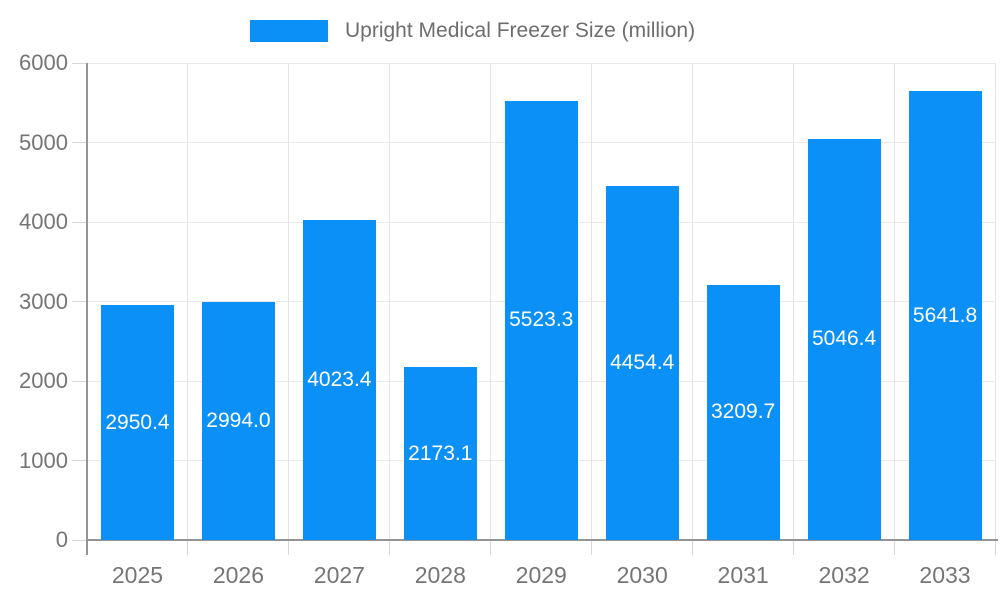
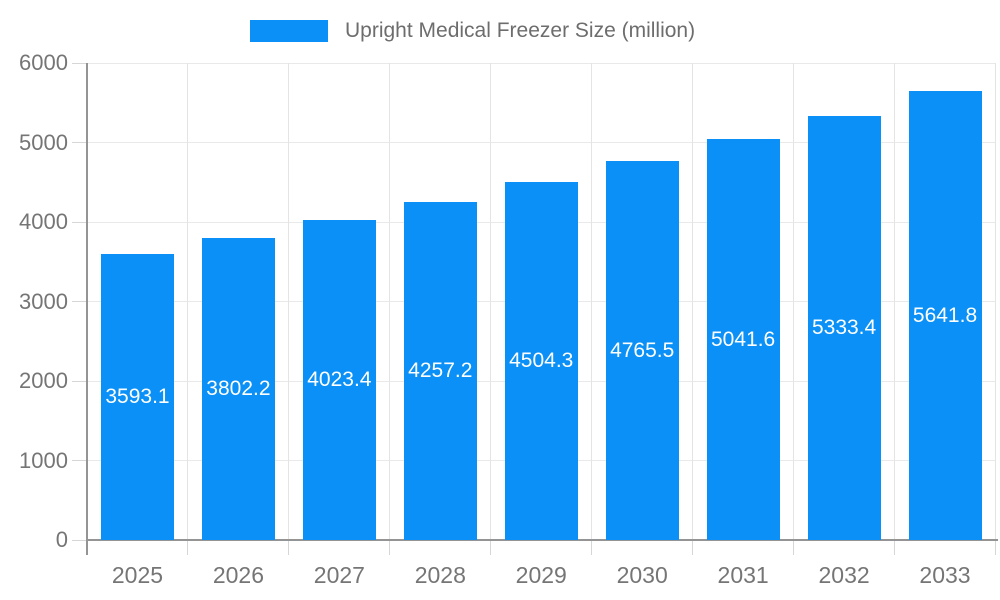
2025: 2950.4 -> 3593.1
2026: 2994.0 -> 3802.2
2028: 2173.1 -> 4257.2
2029: 5523.3 -> 4504.3
2030: 4454.4 -> 4765.5
2031: 3209.7 -> 5041.6
2032: 5046.4 -> 5333.4
